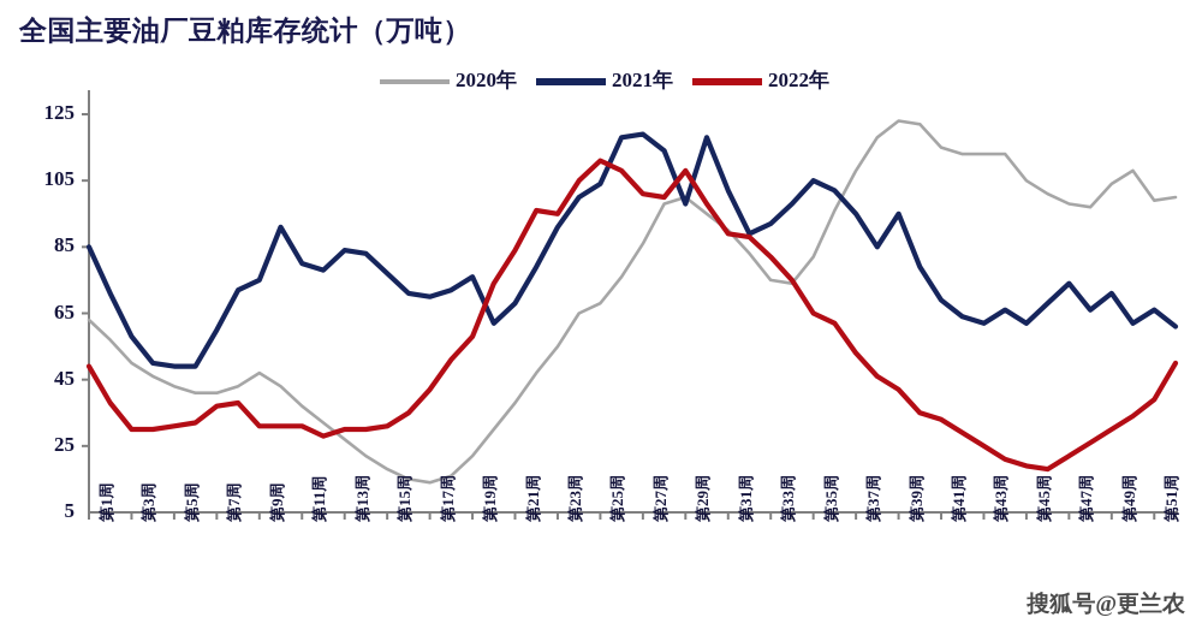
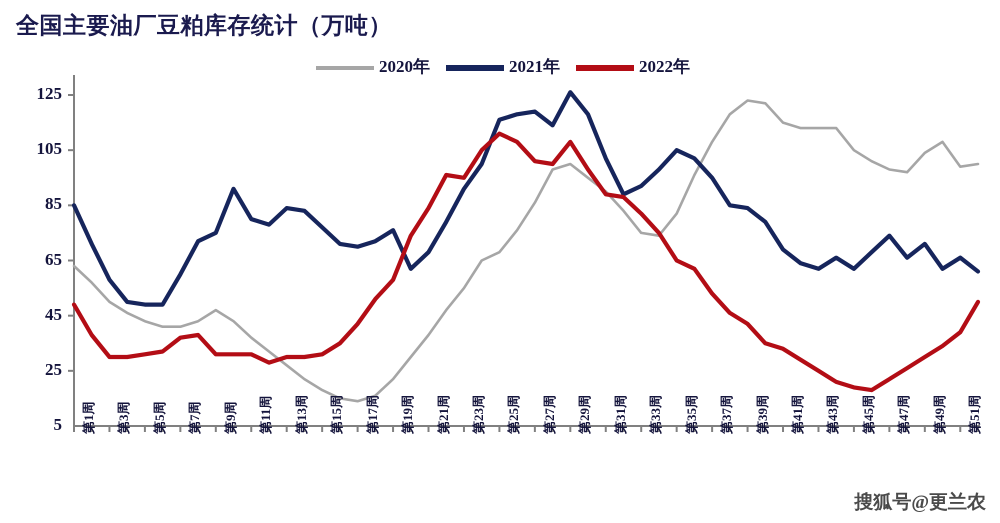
2021年/第25周: 104 -> 116
2021年/第29周: 98 -> 126
2021年/第39周: 95 -> 84
